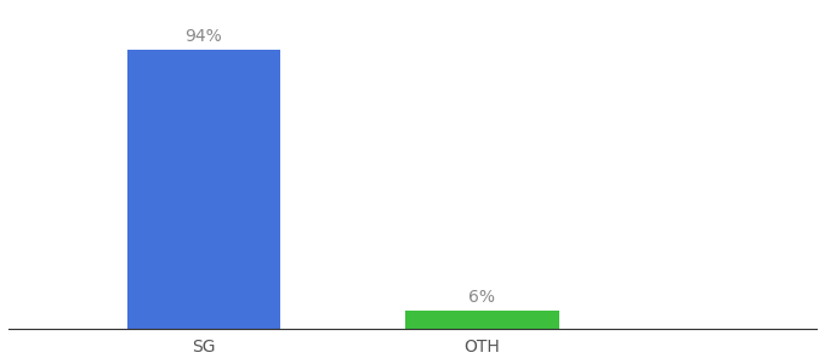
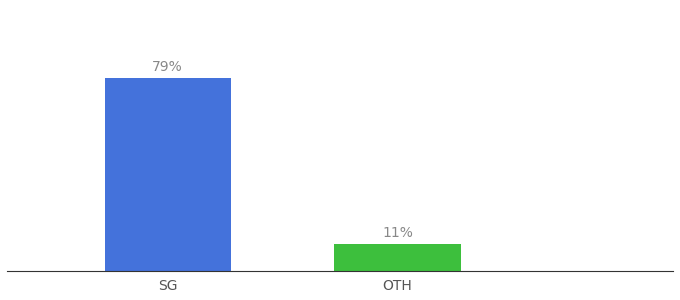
SG: 94% -> 79%
OTH: 6% -> 11%
